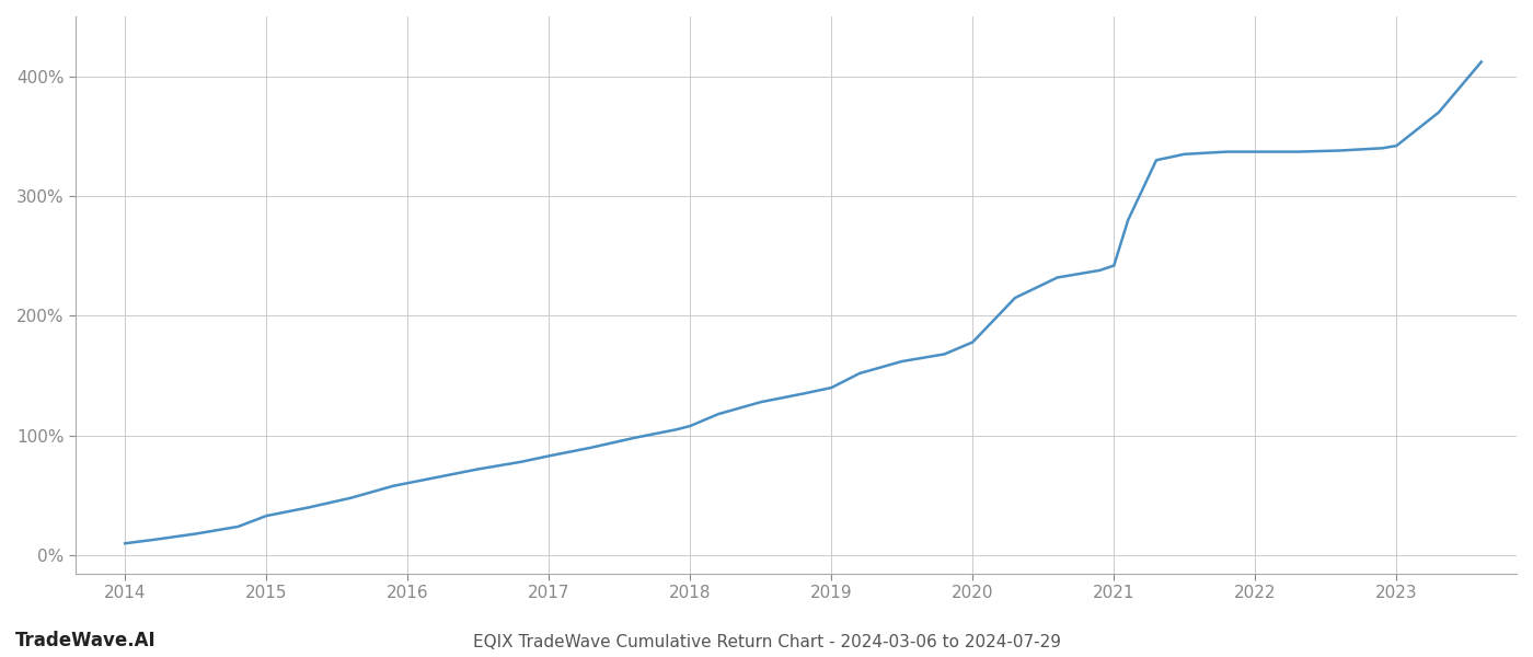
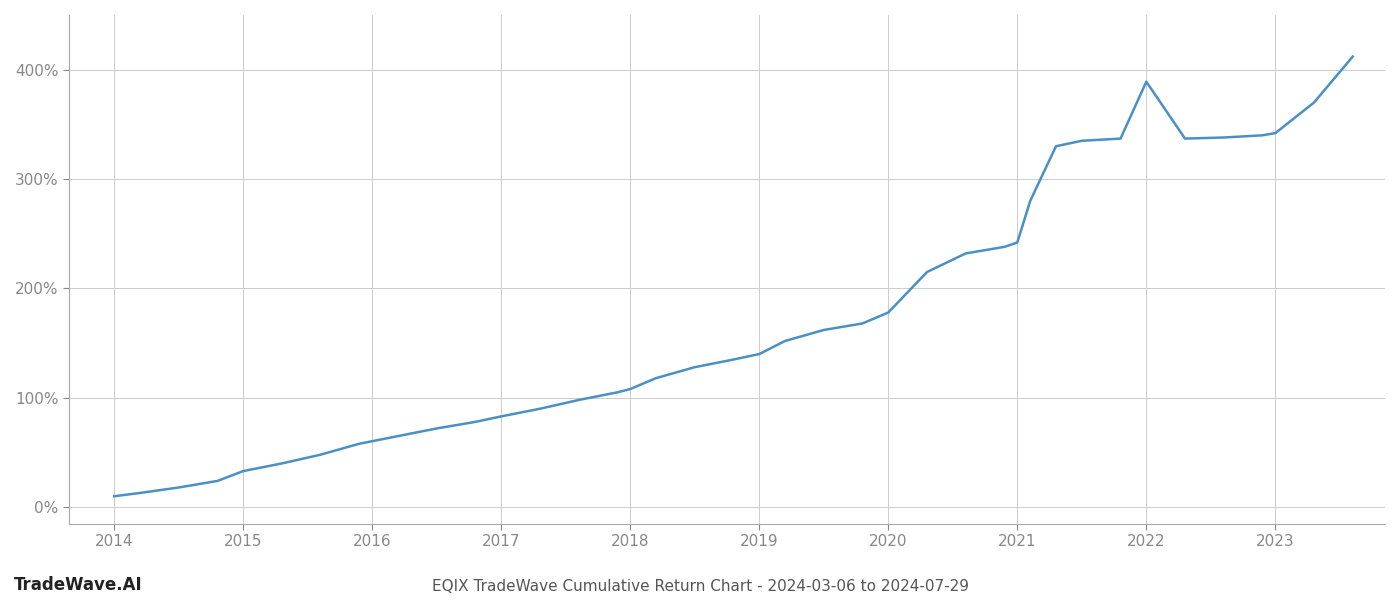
2022: 337% -> 389%
